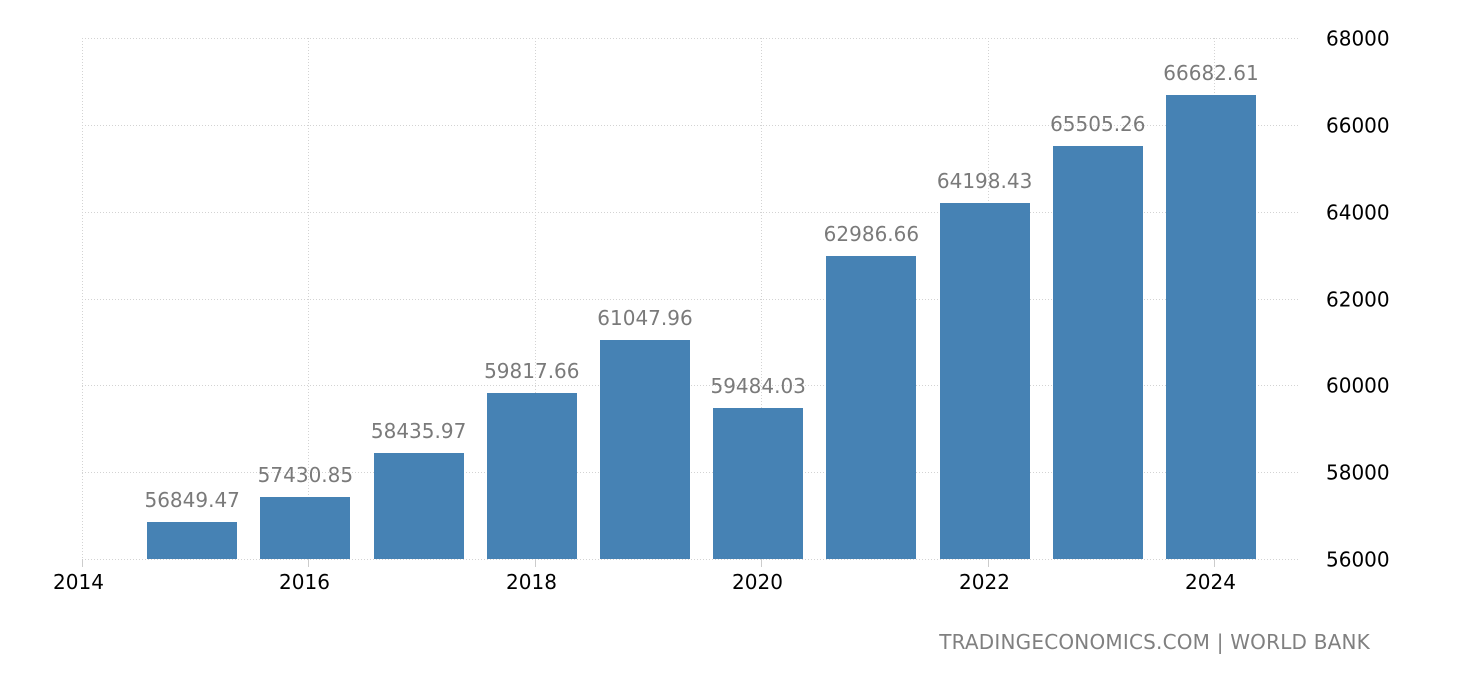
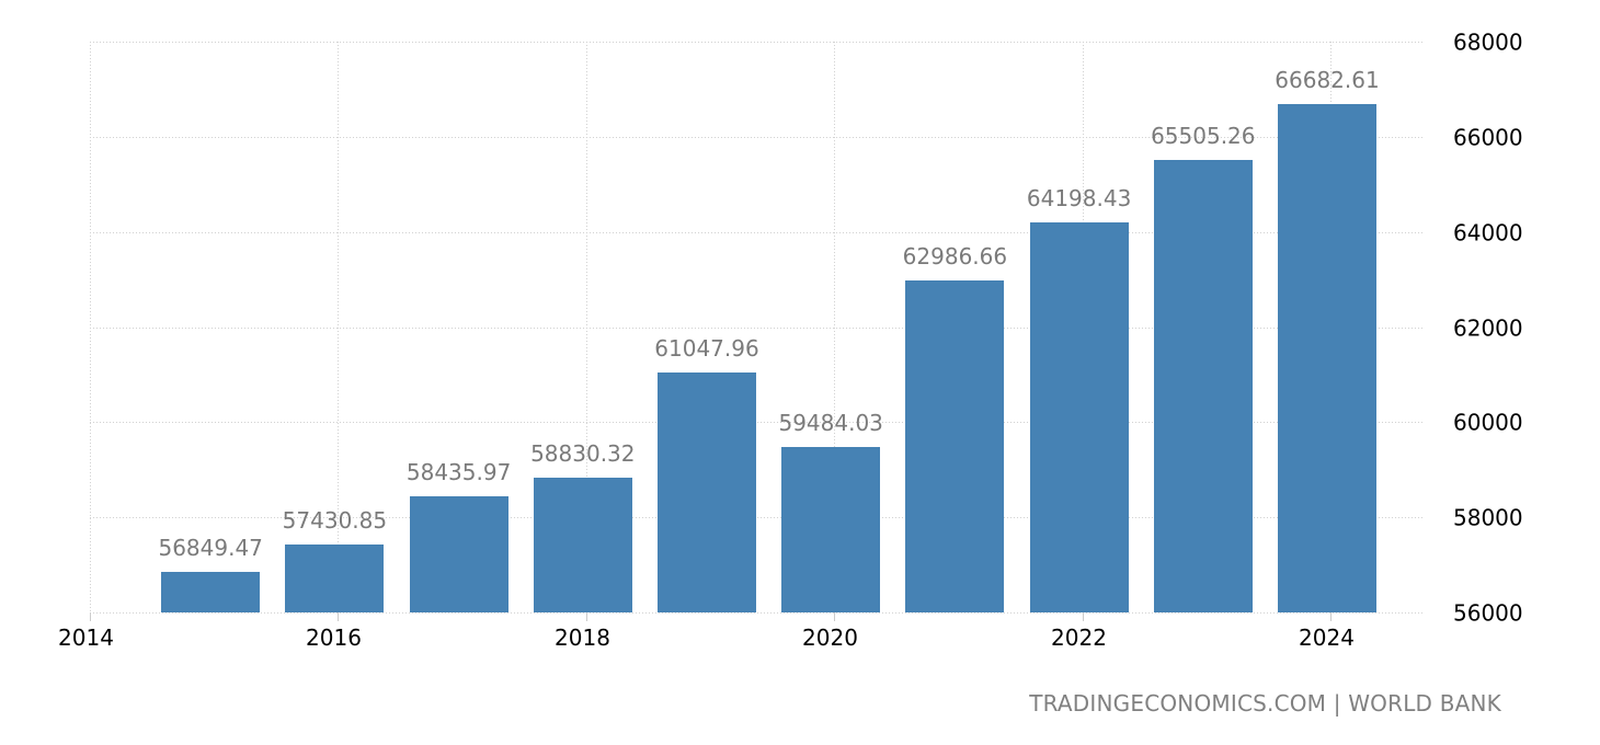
2018: 59817.66 -> 58830.32
